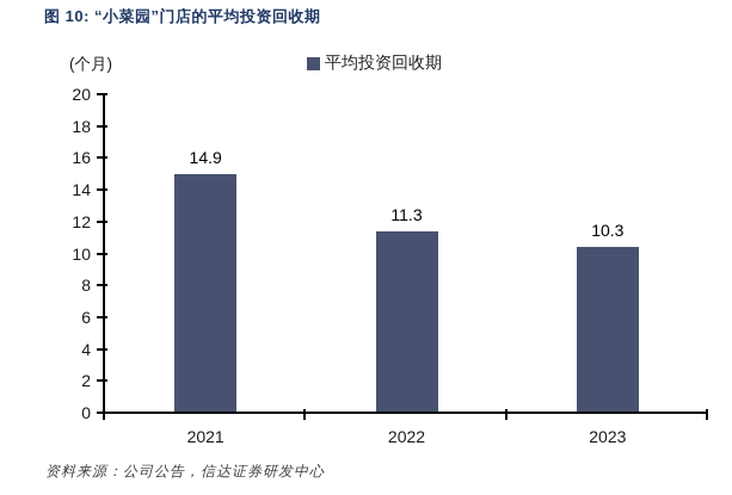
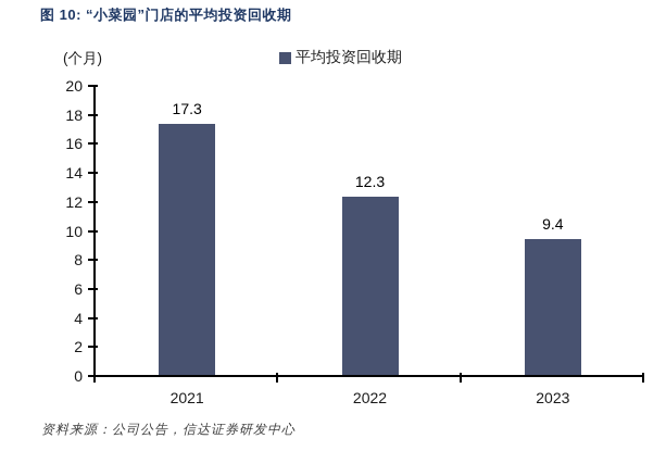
2021: 14.9 -> 17.3
2022: 11.3 -> 12.3
2023: 10.3 -> 9.4
